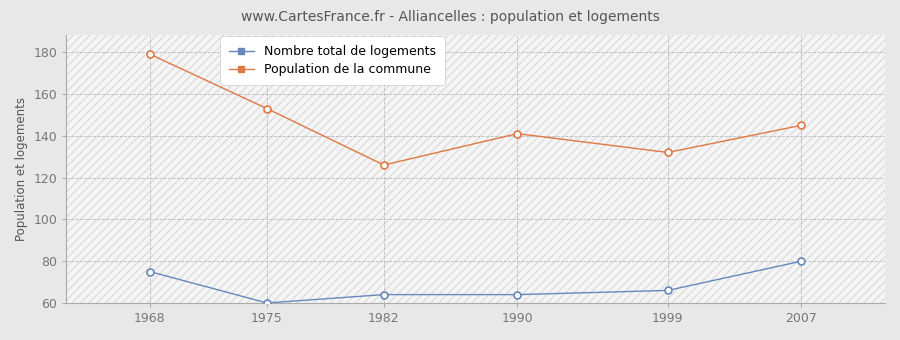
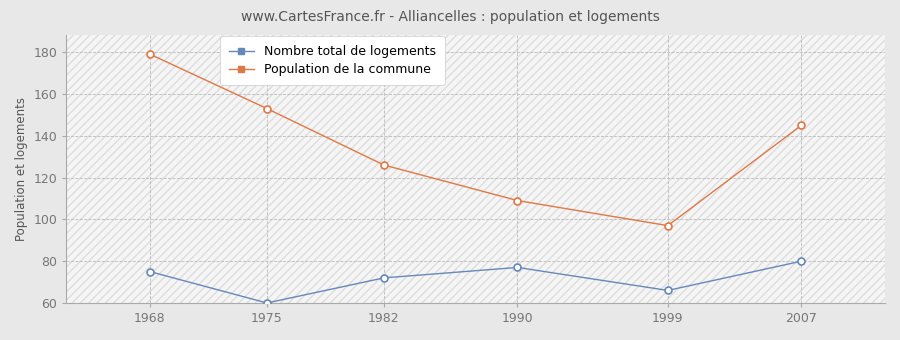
Nombre total de logements/1982: 64 -> 72
Nombre total de logements/1990: 64 -> 77
Population de la commune/1990: 141 -> 109
Population de la commune/1999: 132 -> 97
